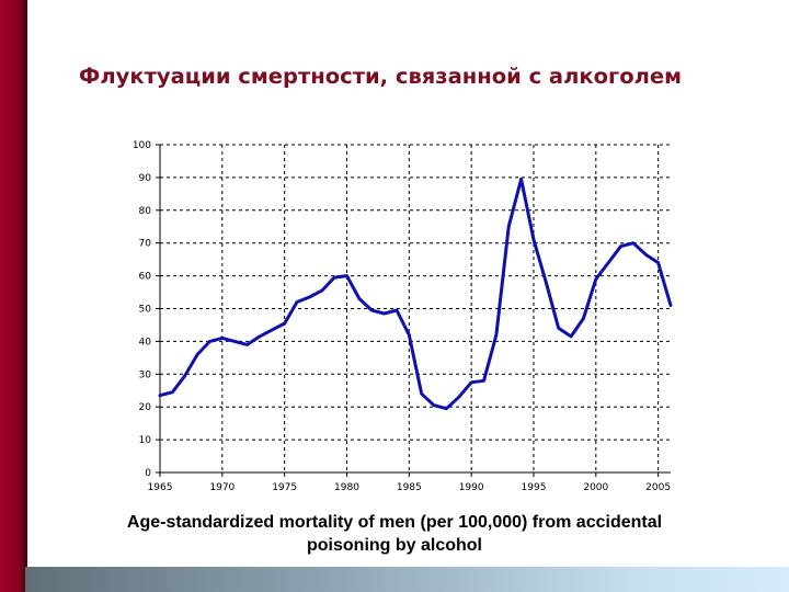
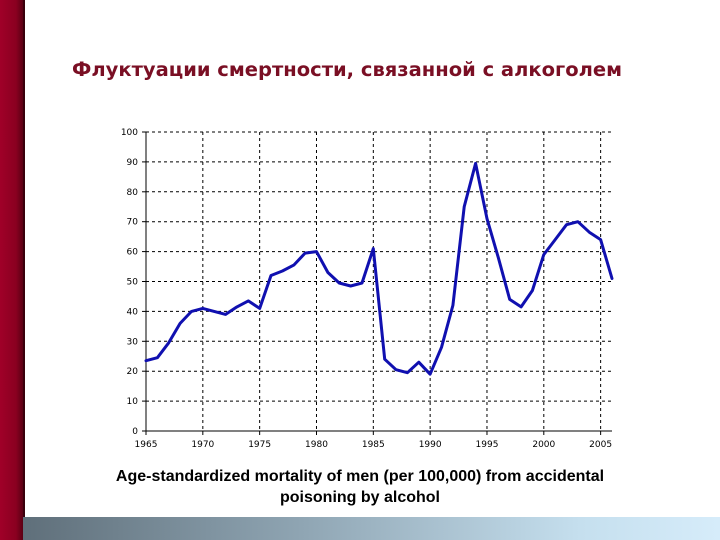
1975: 46 -> 41
1985: 42 -> 61
1990: 28 -> 19
